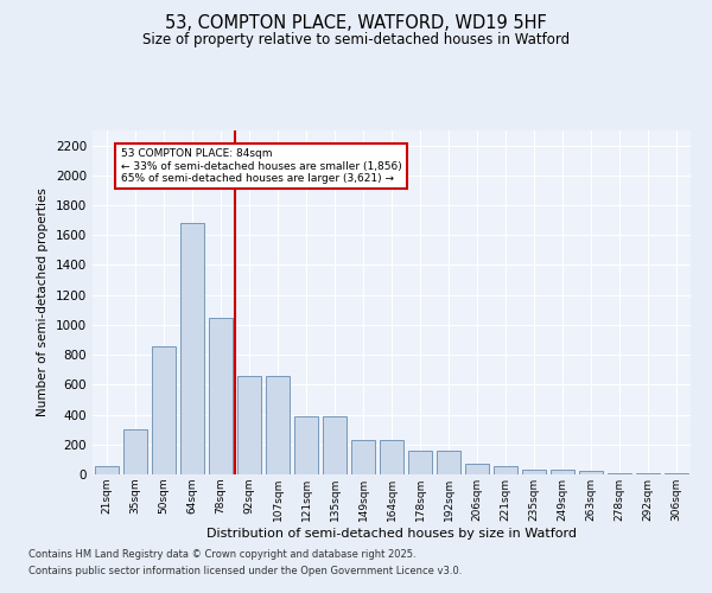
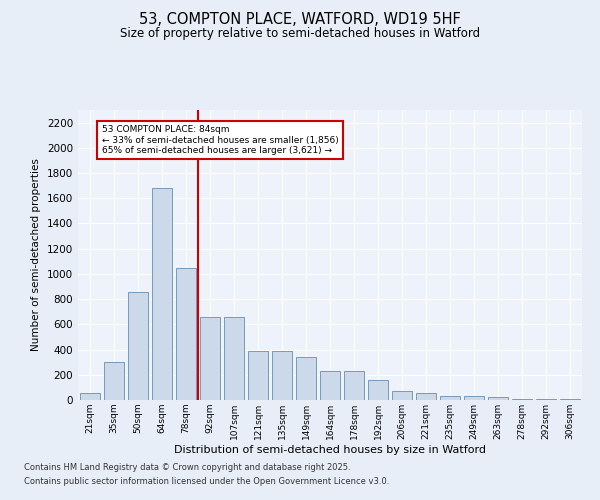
149sqm: 230 -> 340
178sqm: 160 -> 230
